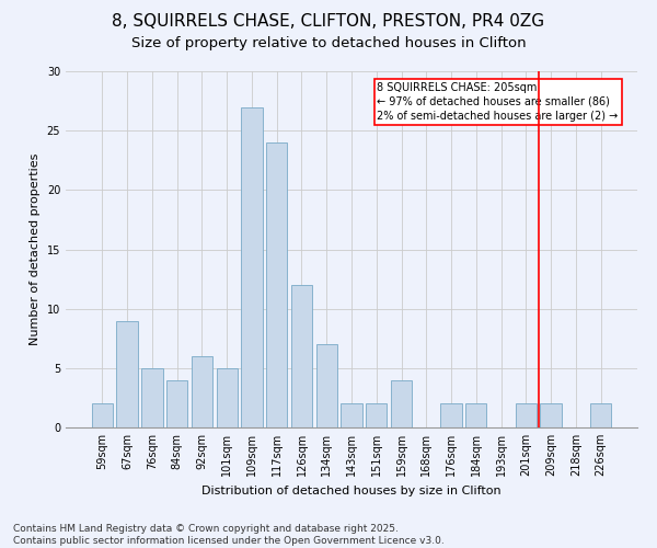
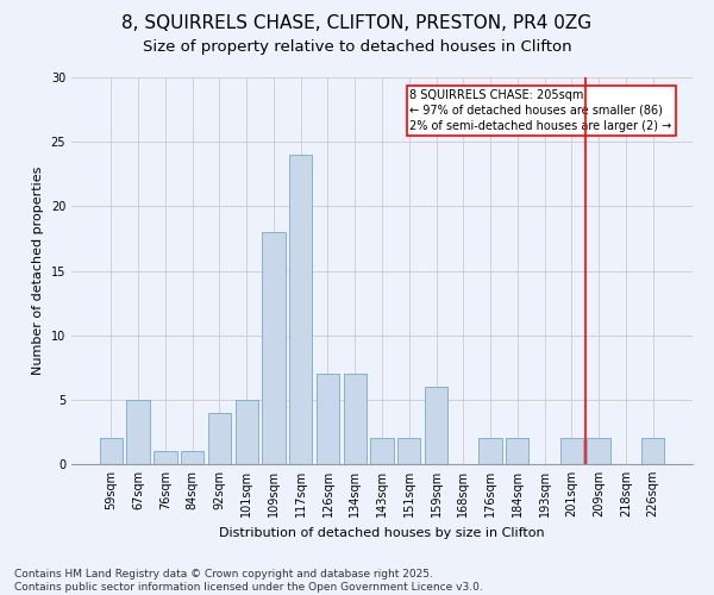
67sqm: 9 -> 5
76sqm: 5 -> 1
84sqm: 4 -> 1
92sqm: 6 -> 4
109sqm: 27 -> 18
126sqm: 12 -> 7
159sqm: 4 -> 6
